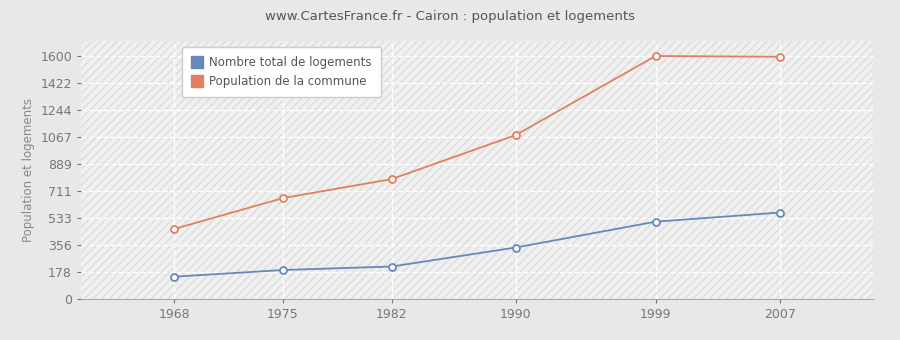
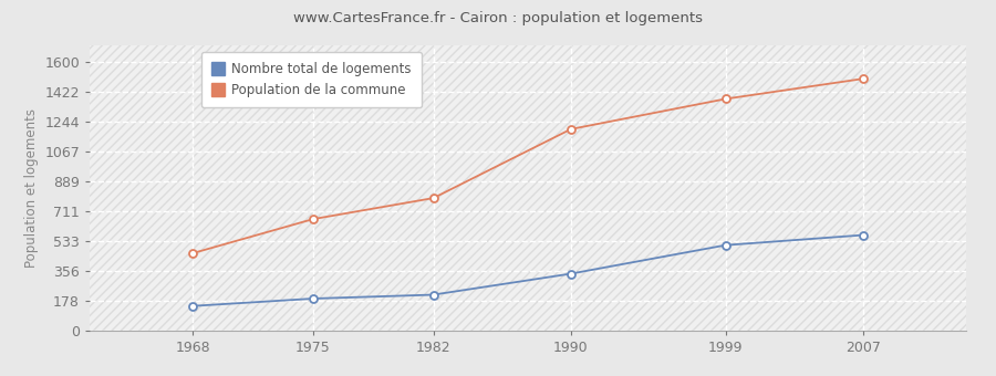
Population de la commune/1990: 1080 -> 1200
Population de la commune/1999: 1600 -> 1380
Population de la commune/2007: 1600 -> 1500
